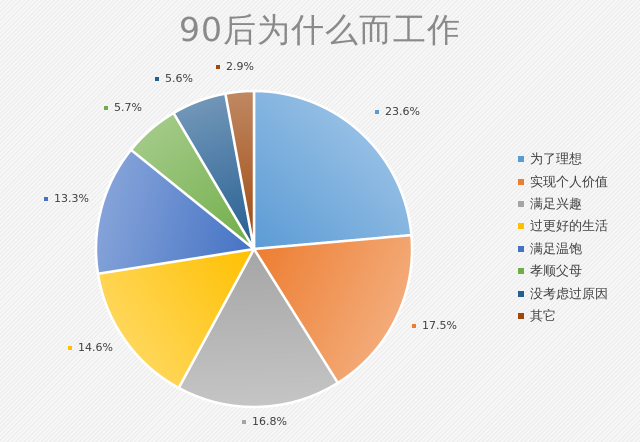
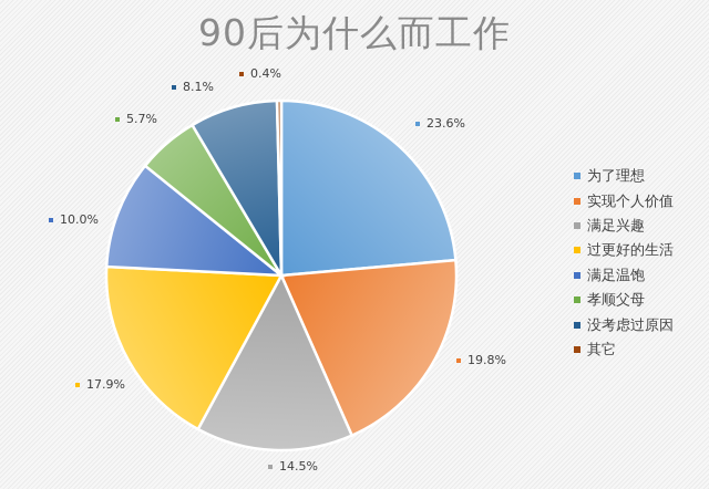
实现个人价值: 17.5% -> 19.8%
满足兴趣: 16.8% -> 14.5%
过更好的生活: 14.6% -> 17.9%
满足温饱: 13.3% -> 10.0%
没考虑过原因: 5.6% -> 8.1%
其它: 2.9% -> 0.4%
